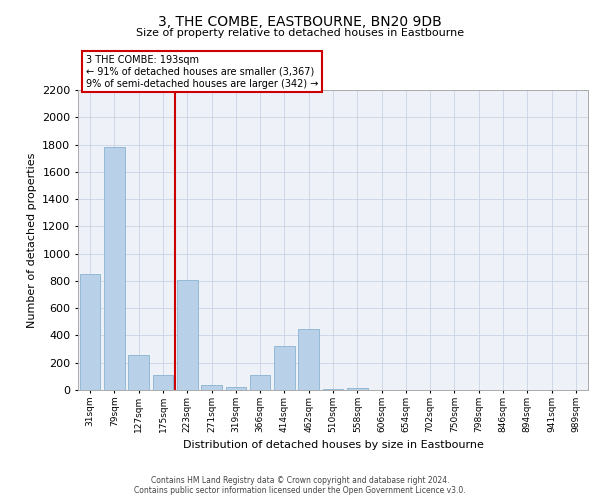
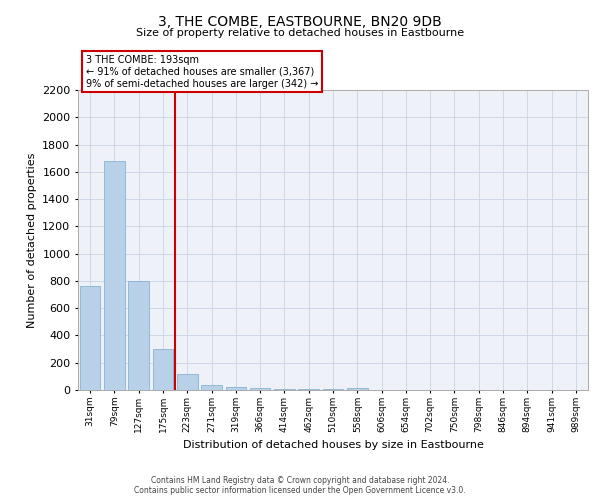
31sqm: 850 -> 760
79sqm: 1780 -> 1680
127sqm: 260 -> 800
175sqm: 110 -> 300
223sqm: 810 -> 120
366sqm: 110 -> 20
414sqm: 320 -> 0
462sqm: 450 -> 0
